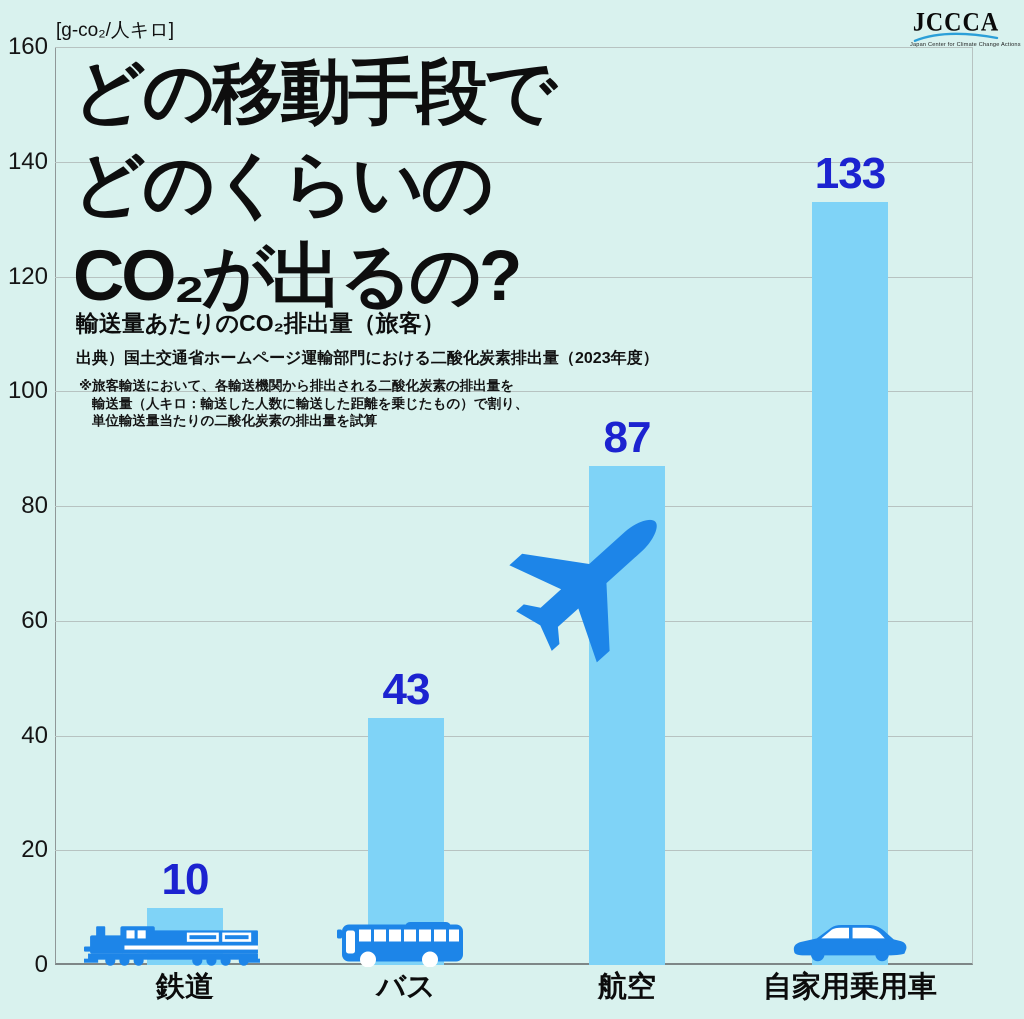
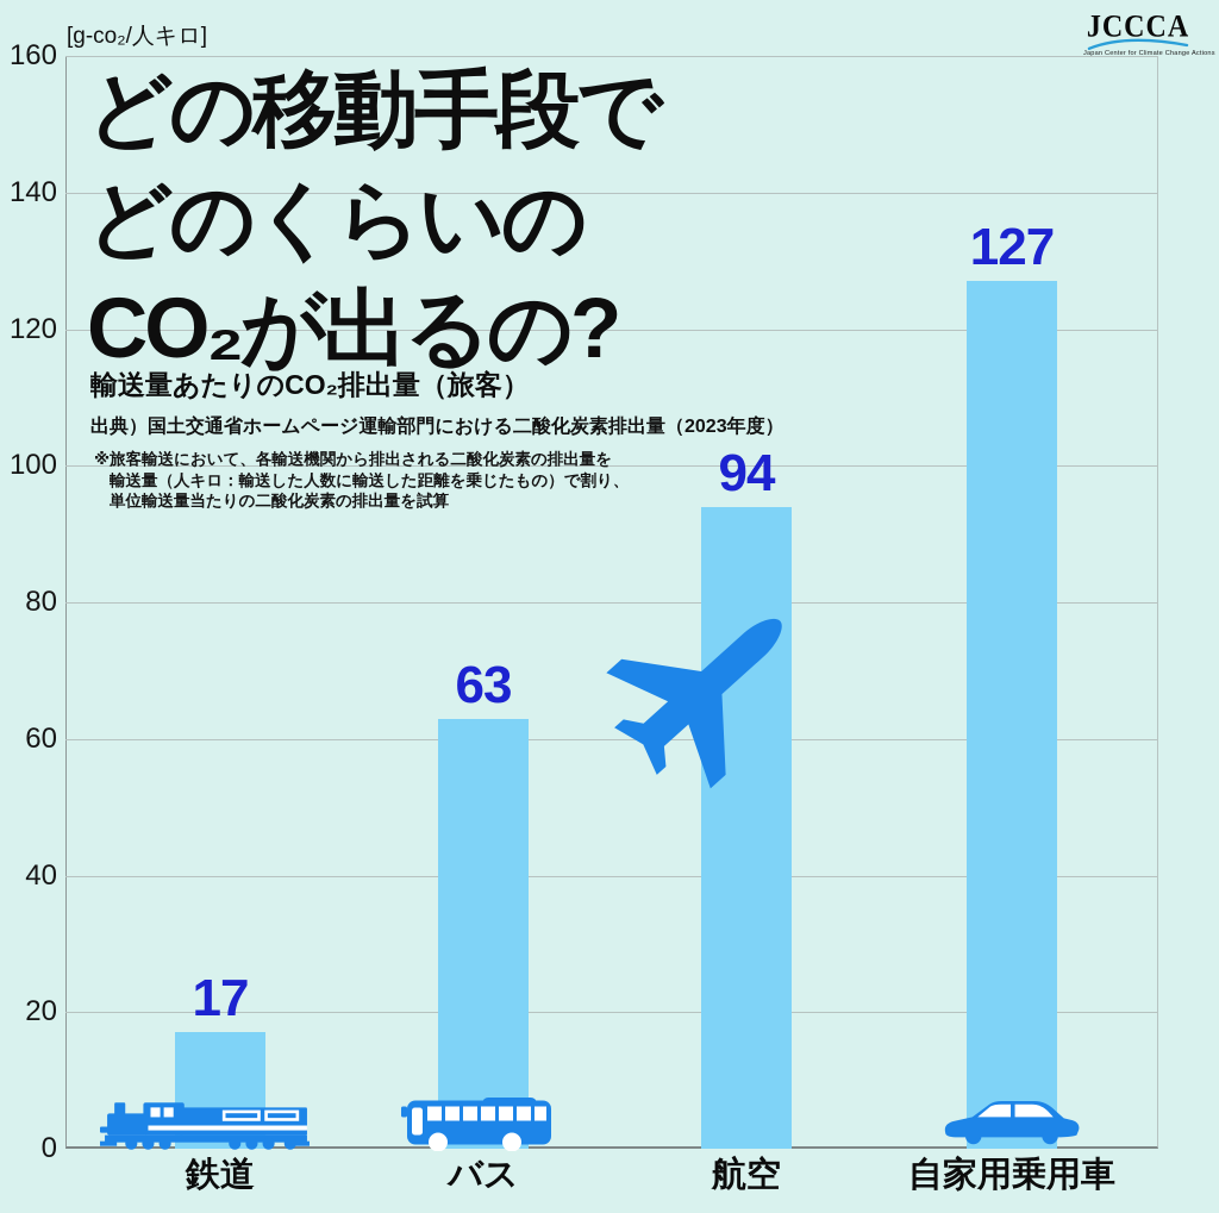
鉄道: 10 -> 17
バス: 43 -> 63
航空: 87 -> 94
自家用乗用車: 133 -> 127
